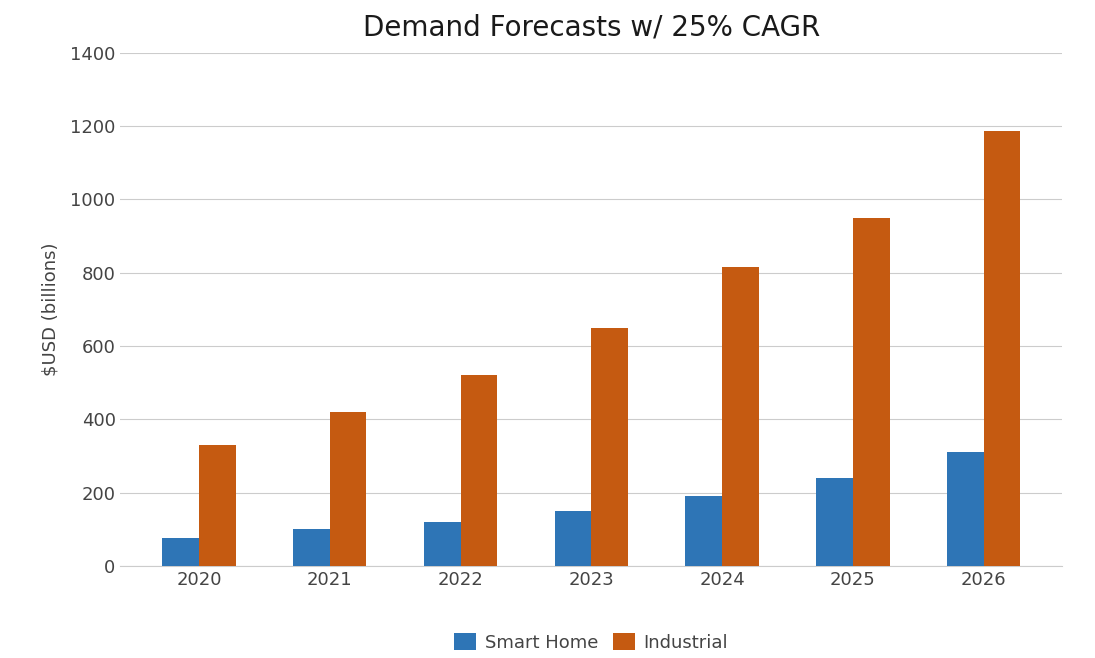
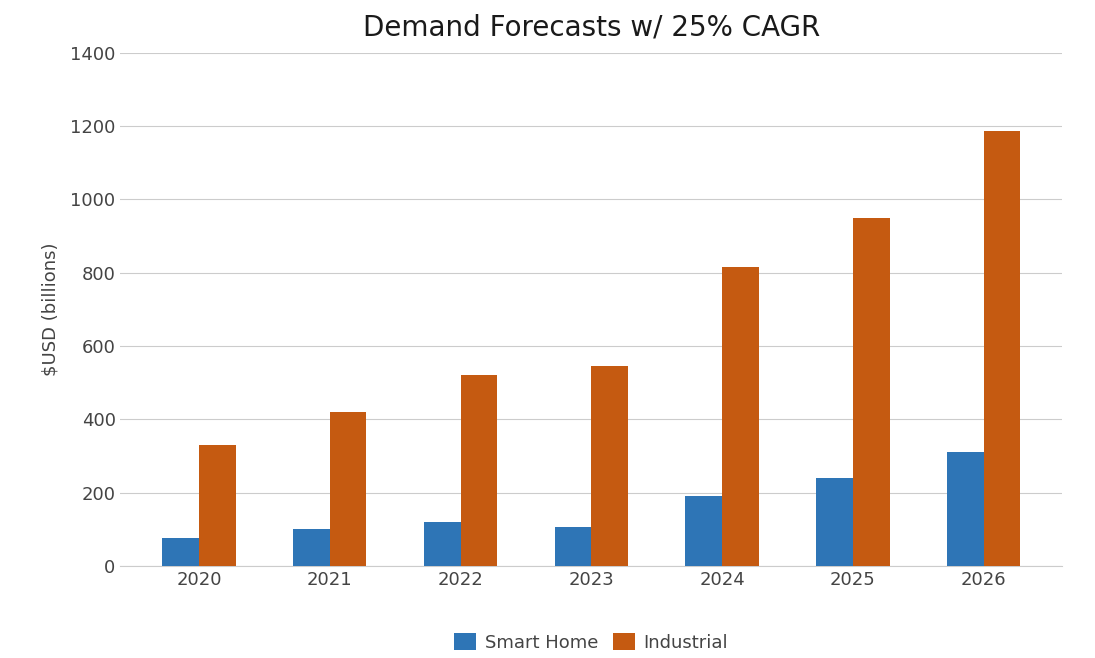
Smart Home/2023: 150 -> 105
Industrial/2023: 650 -> 545
